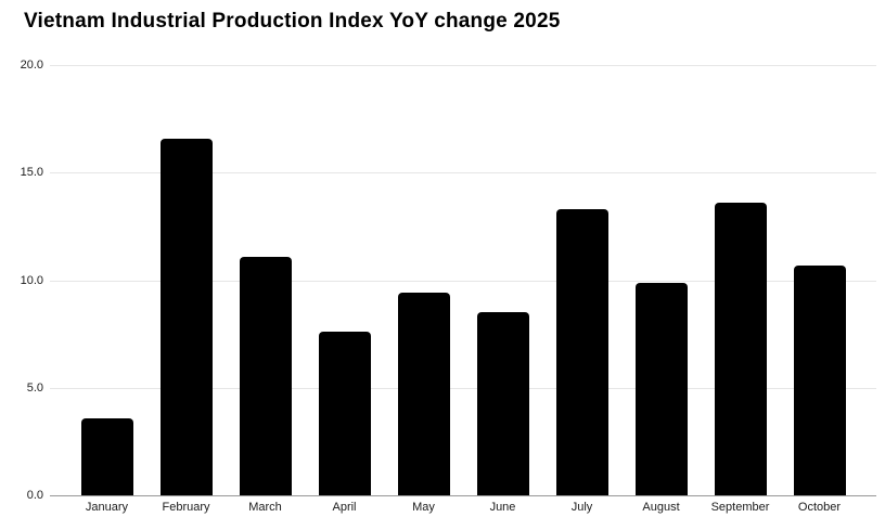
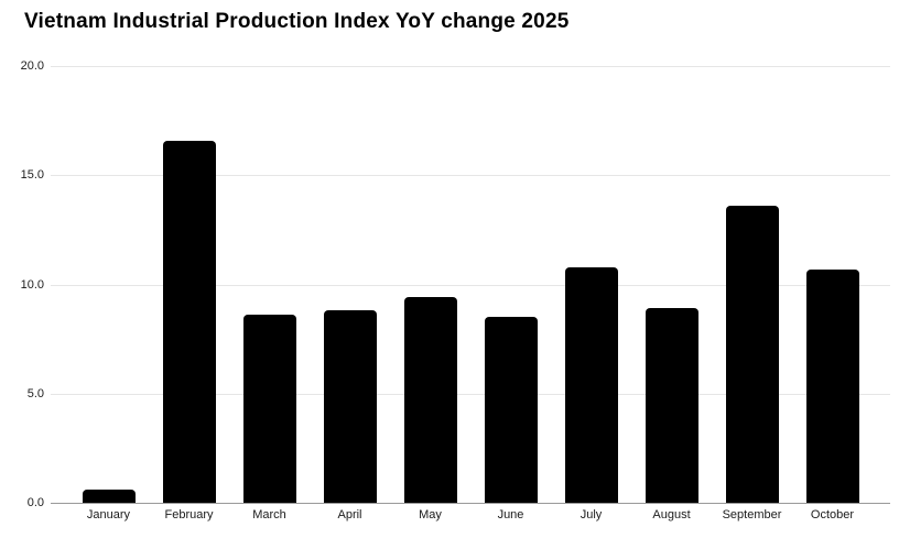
January: 3.6 -> 0.6
March: 11.1 -> 8.6
April: 7.6 -> 8.8
July: 13.3 -> 10.8
August: 9.9 -> 8.9
